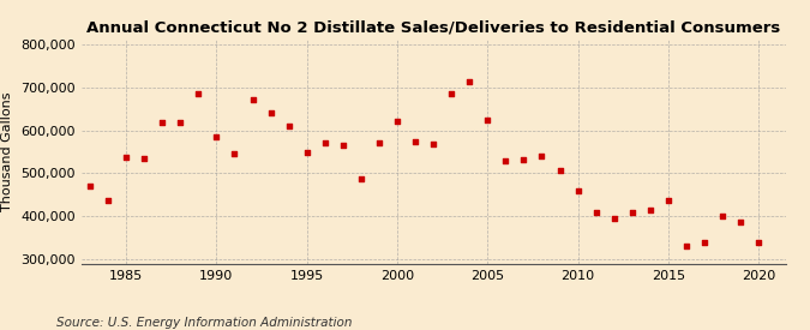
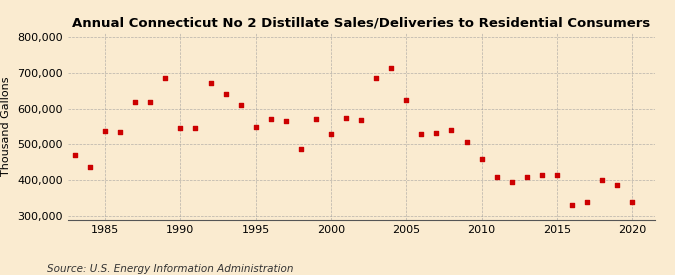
1990: 586,000 -> 545,000
2000: 620,000 -> 530,000
2015: 437,000 -> 415,000
